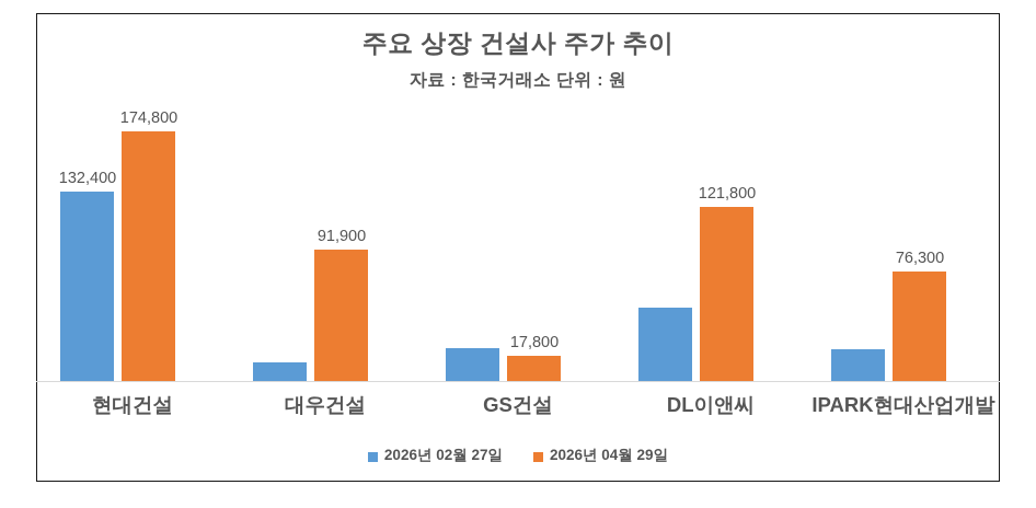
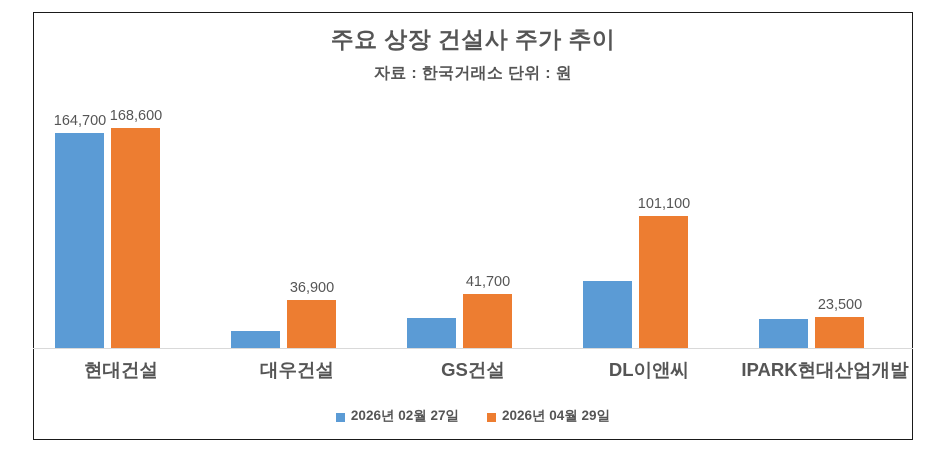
2026년 02월 27일/현대건설: 132,400 -> 164,700
2026년 04월 29일/현대건설: 174,800 -> 168,600
2026년 04월 29일/대우건설: 91,900 -> 36,900
2026년 04월 29일/GS건설: 17,800 -> 41,700
2026년 04월 29일/DL이앤씨: 121,800 -> 101,100
2026년 04월 29일/IPARK현대산업개발: 76,300 -> 23,500
